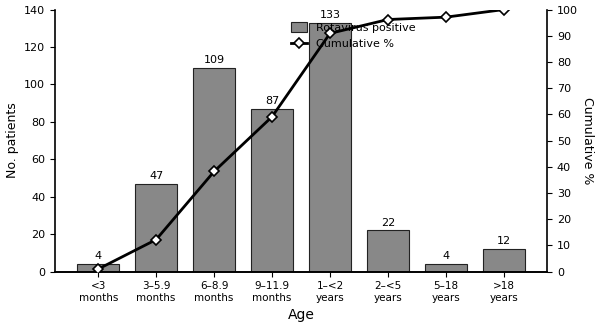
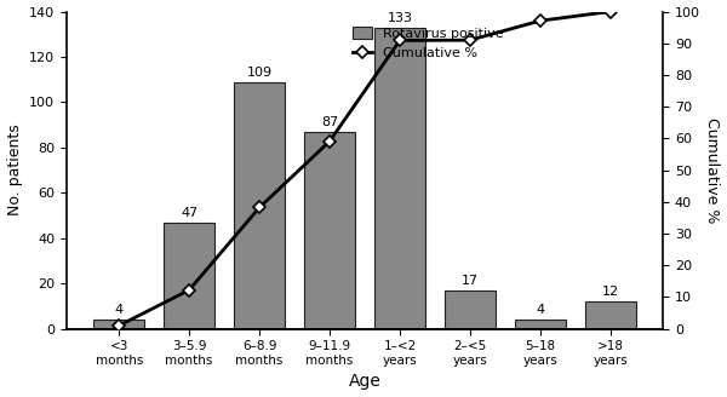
Rotavirus positive/2–<5 years: 22 -> 17
Cumulative %/2–<5 years: 96.2 -> 91.0
